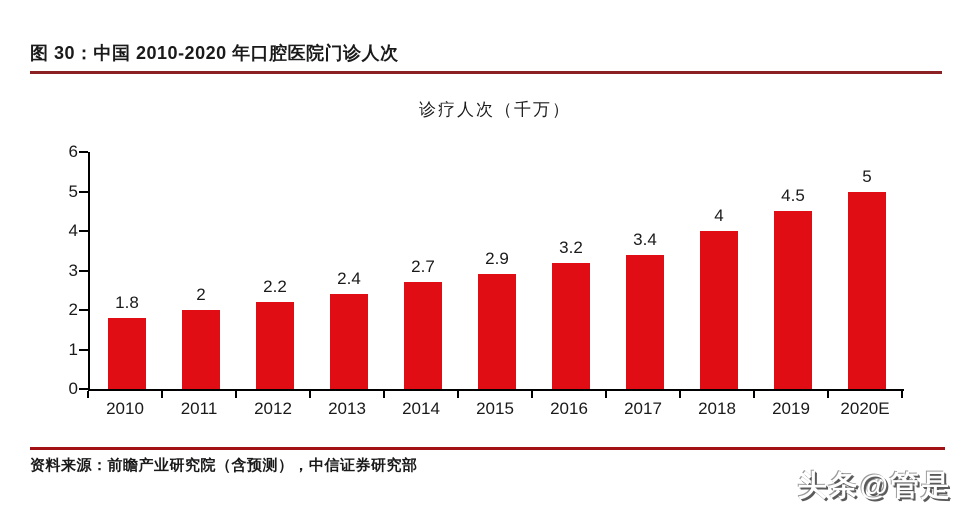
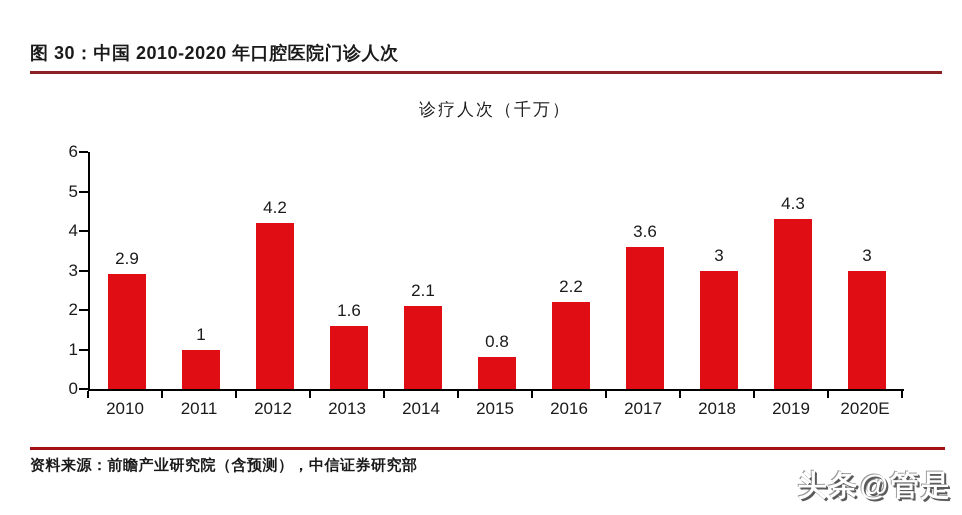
2010: 1.8 -> 2.9
2011: 2 -> 1
2012: 2.2 -> 4.2
2013: 2.4 -> 1.6
2014: 2.7 -> 2.1
2015: 2.9 -> 0.8
2016: 3.2 -> 2.2
2017: 3.4 -> 3.6
2018: 4 -> 3
2019: 4.5 -> 4.3
2020E: 5 -> 3
